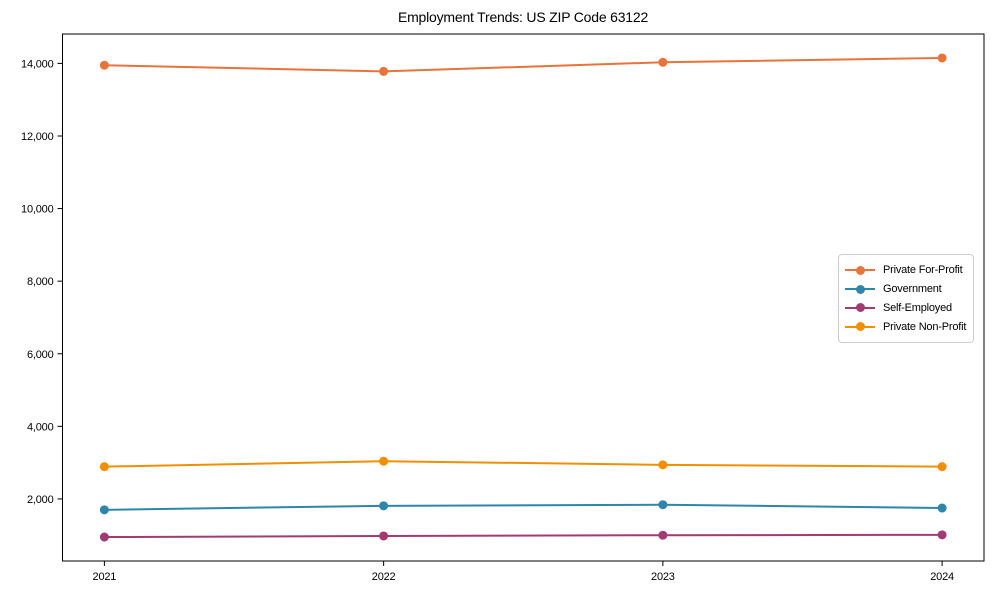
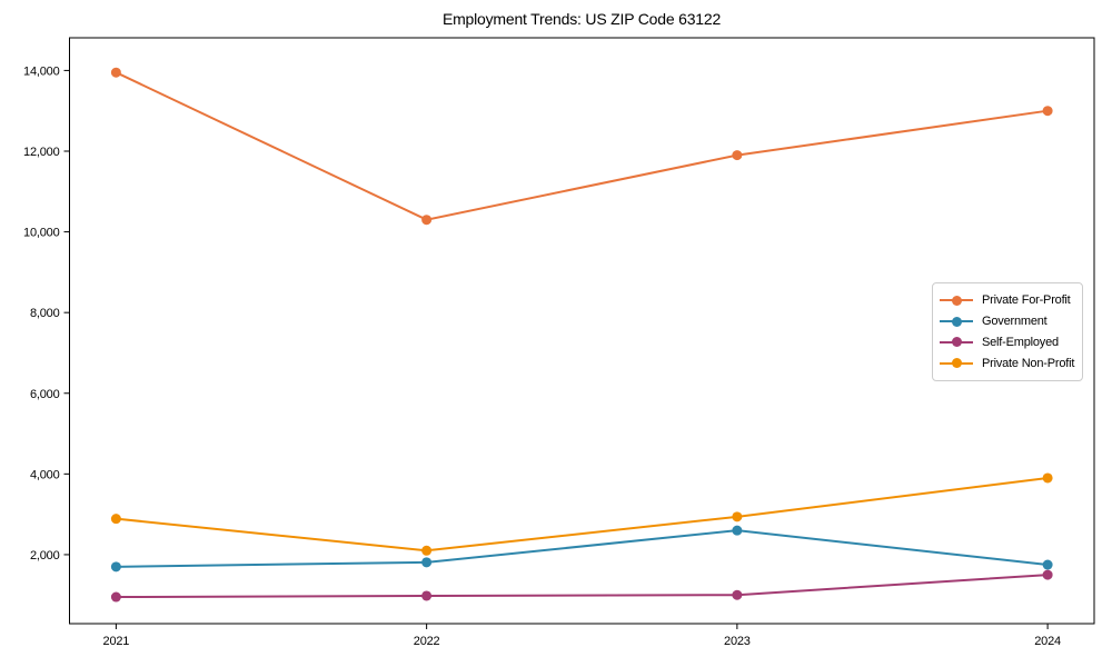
Private For-Profit/2022: 13800 -> 10300
Private Non-Profit/2022: 3000 -> 2100
Private For-Profit/2023: 14000 -> 11900
Government/2023: 1800 -> 2600
Private For-Profit/2024: 14200 -> 13000
Self-Employed/2024: 1000 -> 1500
Private Non-Profit/2024: 2900 -> 3900
